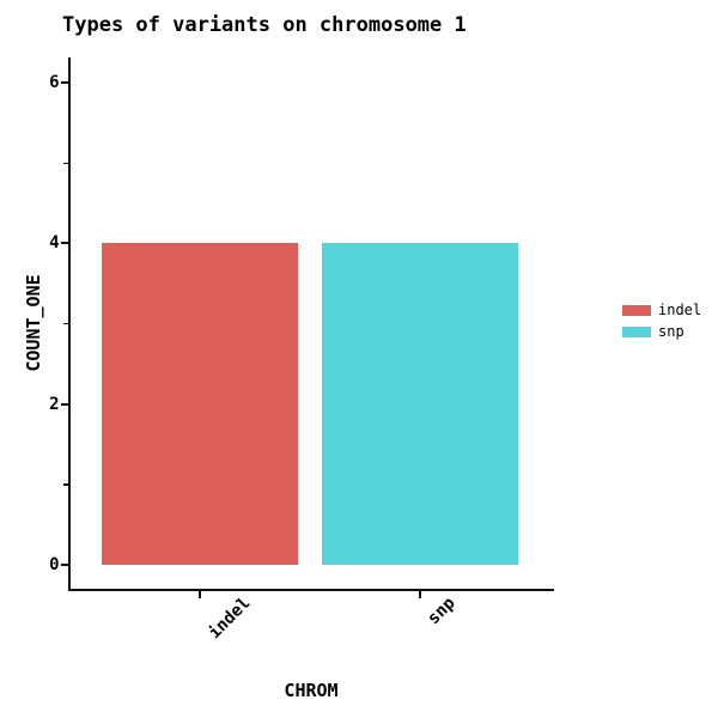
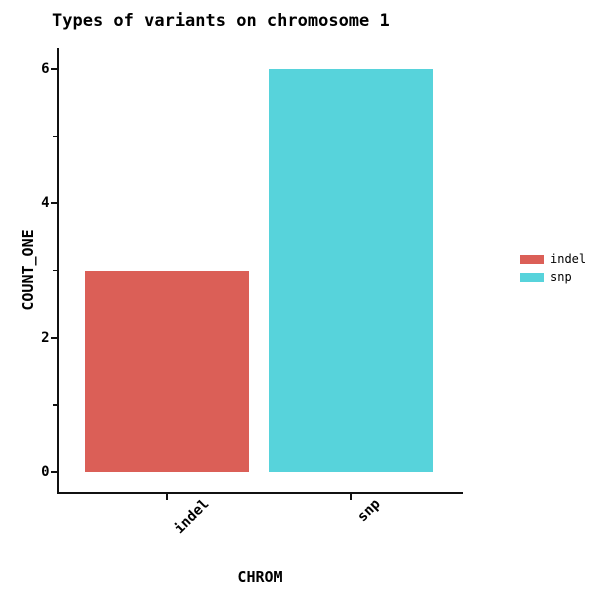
indel: 4 -> 3
snp: 4 -> 6
